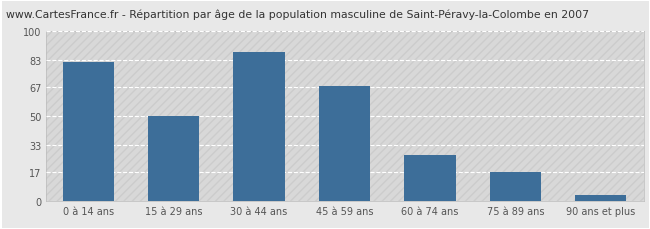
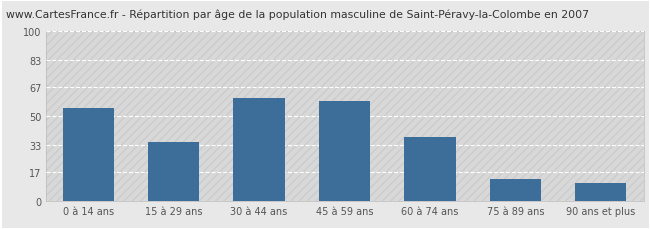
0 à 14 ans: 82 -> 55
15 à 29 ans: 50 -> 35
30 à 44 ans: 88 -> 61
45 à 59 ans: 68 -> 59
60 à 74 ans: 27 -> 38
75 à 89 ans: 17 -> 13
90 ans et plus: 4 -> 11
